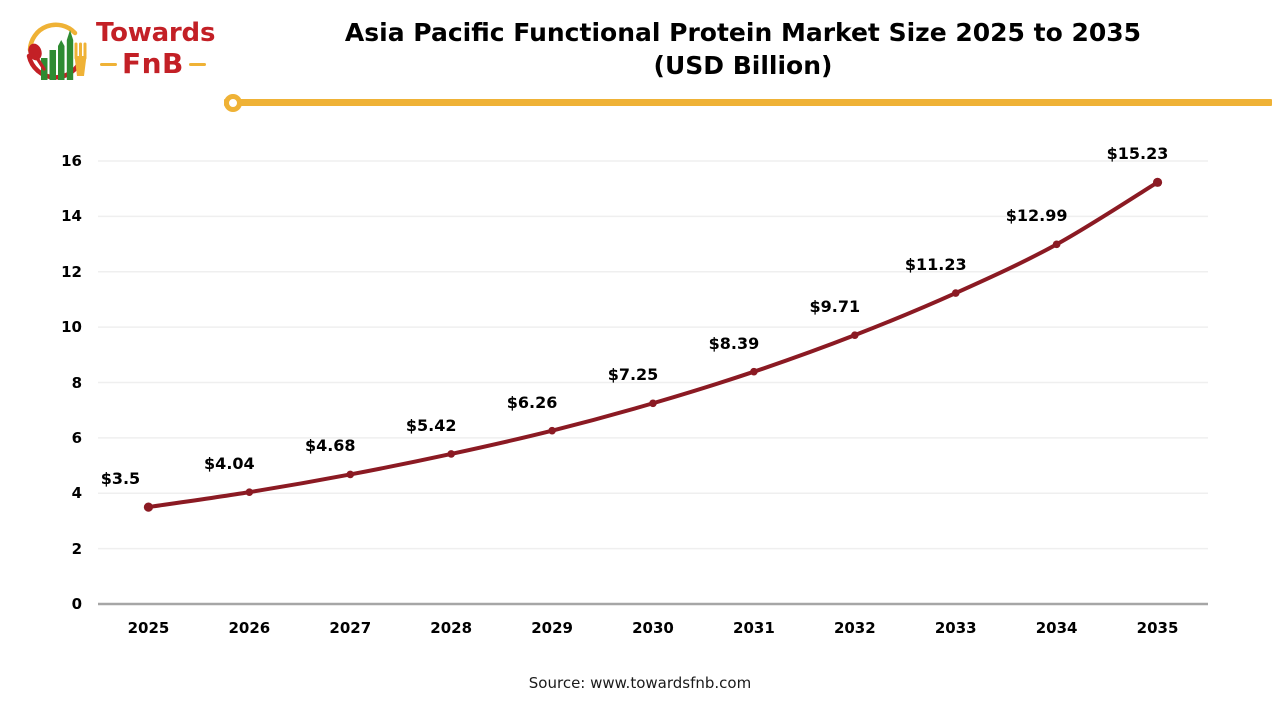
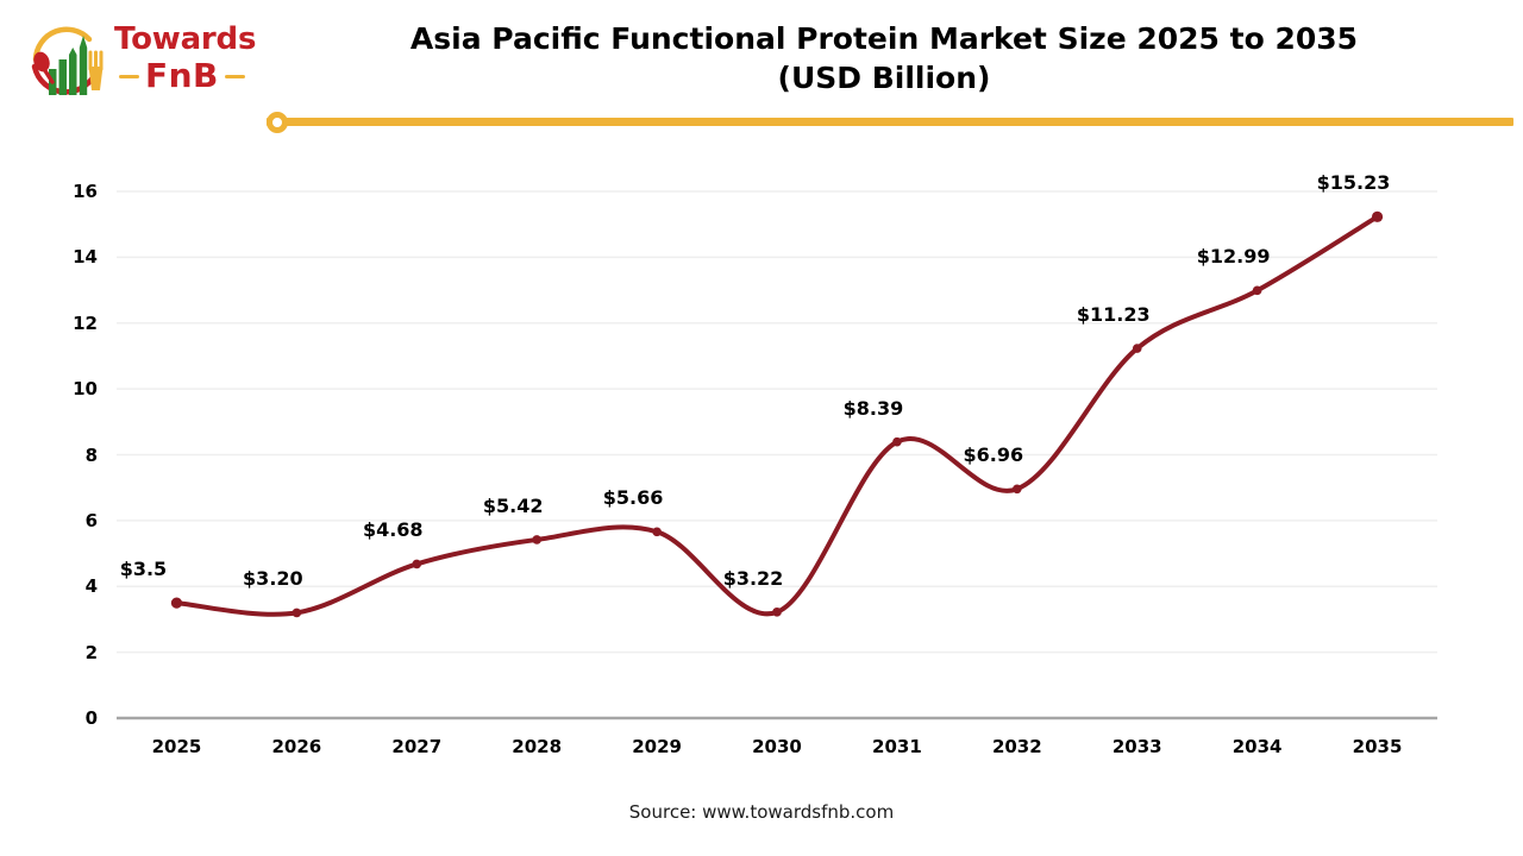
2026: $4.04 -> $3.20
2029: $6.26 -> $5.66
2030: $7.25 -> $3.22
2032: $9.71 -> $6.96
